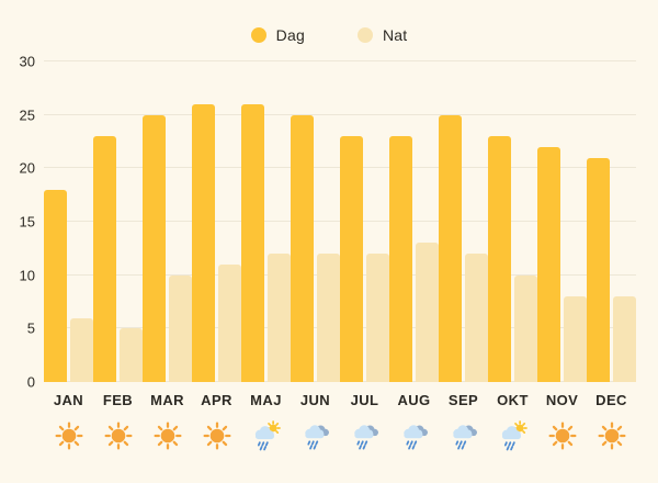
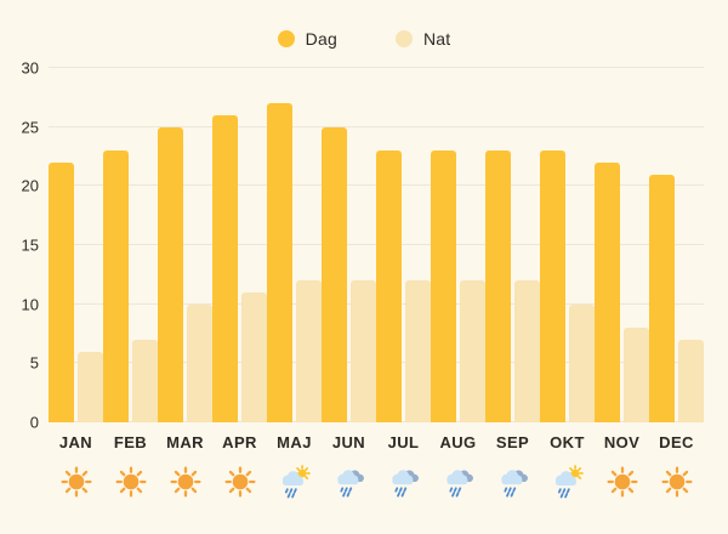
Dag/JAN: 18 -> 22
Nat/FEB: 5 -> 7
Dag/MAJ: 26 -> 27
Nat/AUG: 13 -> 12
Dag/SEP: 25 -> 23
Nat/DEC: 8 -> 7
